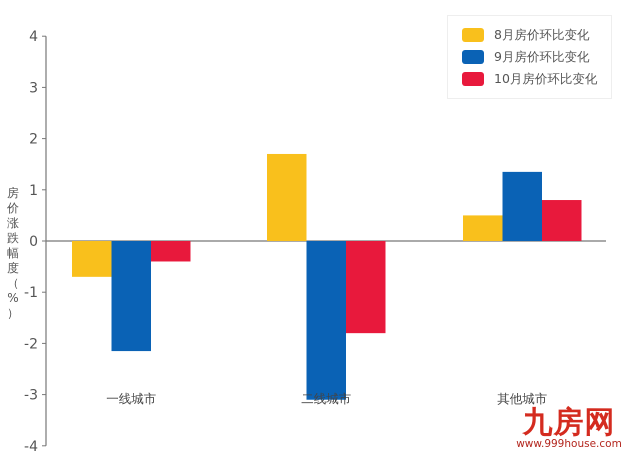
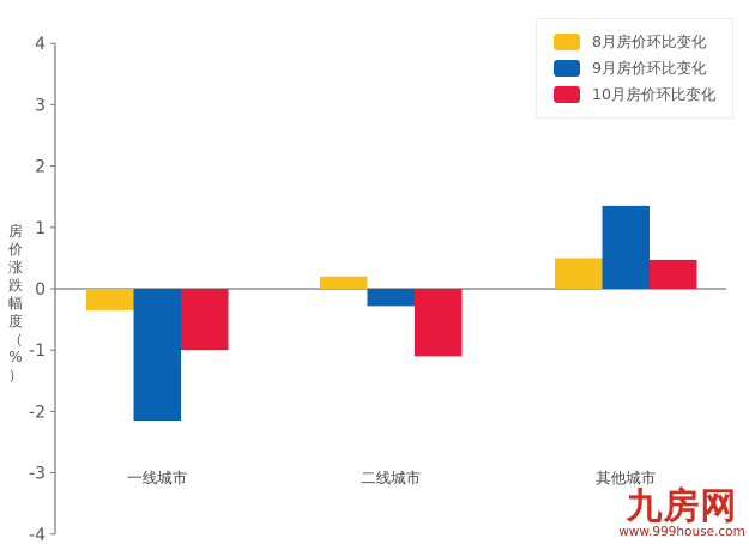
8月房价环比变化/一线城市: -0.7 -> -0.3
10月房价环比变化/一线城市: -0.4 -> -1.0
8月房价环比变化/二线城市: 1.7 -> 0.2
9月房价环比变化/二线城市: -3.1 -> -0.3
10月房价环比变化/二线城市: -1.8 -> -1.1
10月房价环比变化/其他城市: 0.8 -> 0.5
